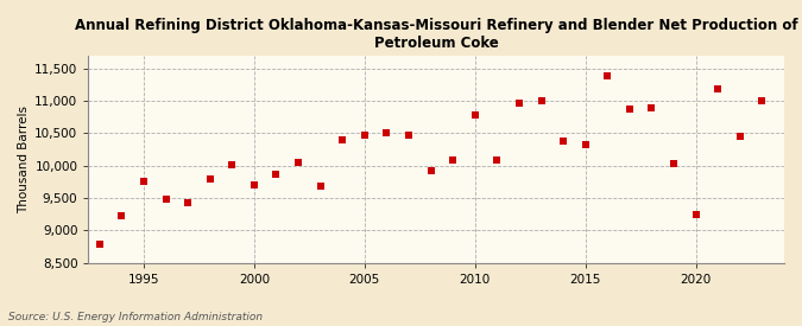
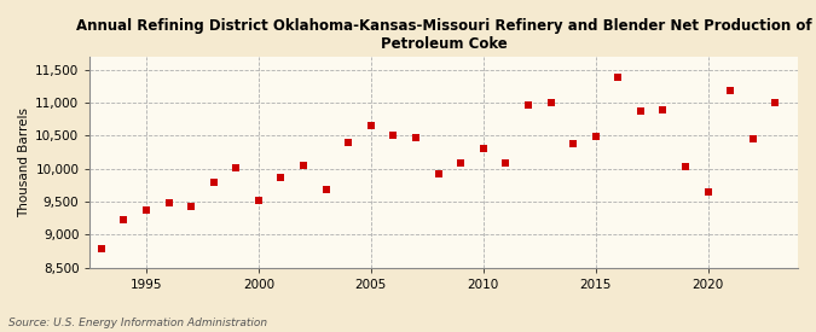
1995: 9,760 -> 9,380
2000: 9,700 -> 9,520
2005: 10,480 -> 10,660
2010: 10,780 -> 10,310
2015: 10,320 -> 10,490
2020: 9,240 -> 9,640
